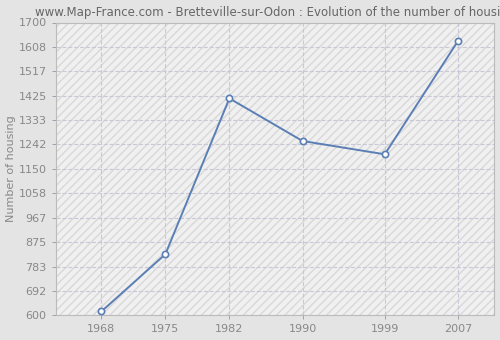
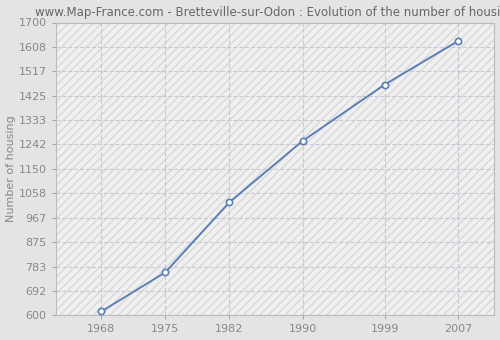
1975: 830 -> 762
1982: 1415 -> 1025
1999: 1205 -> 1467
